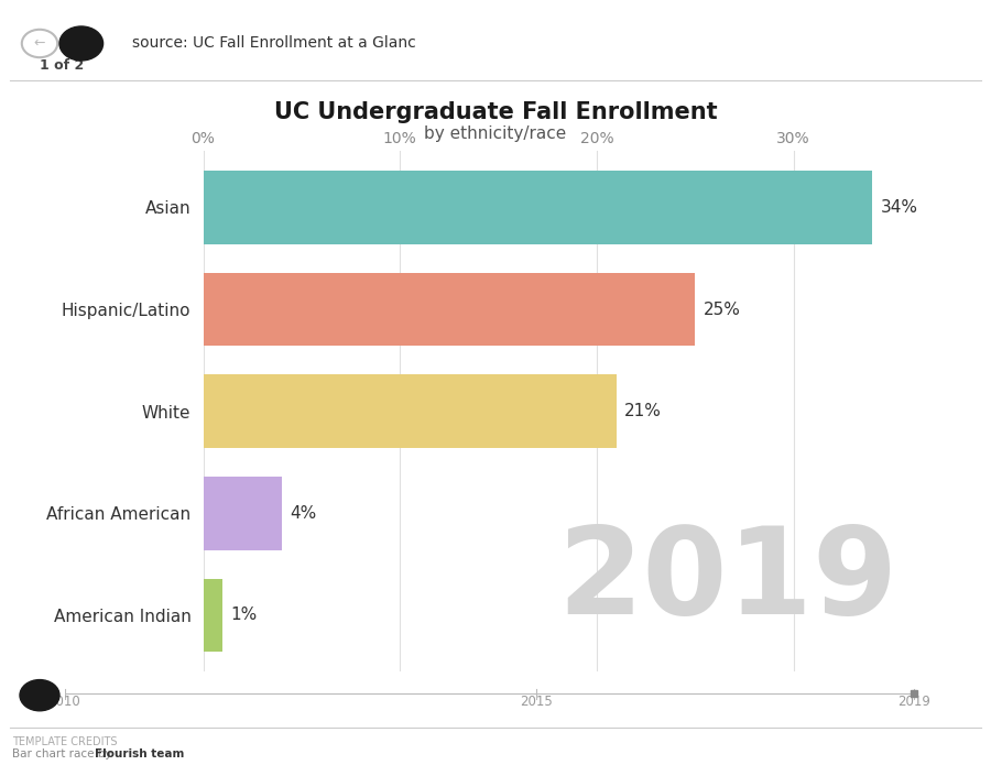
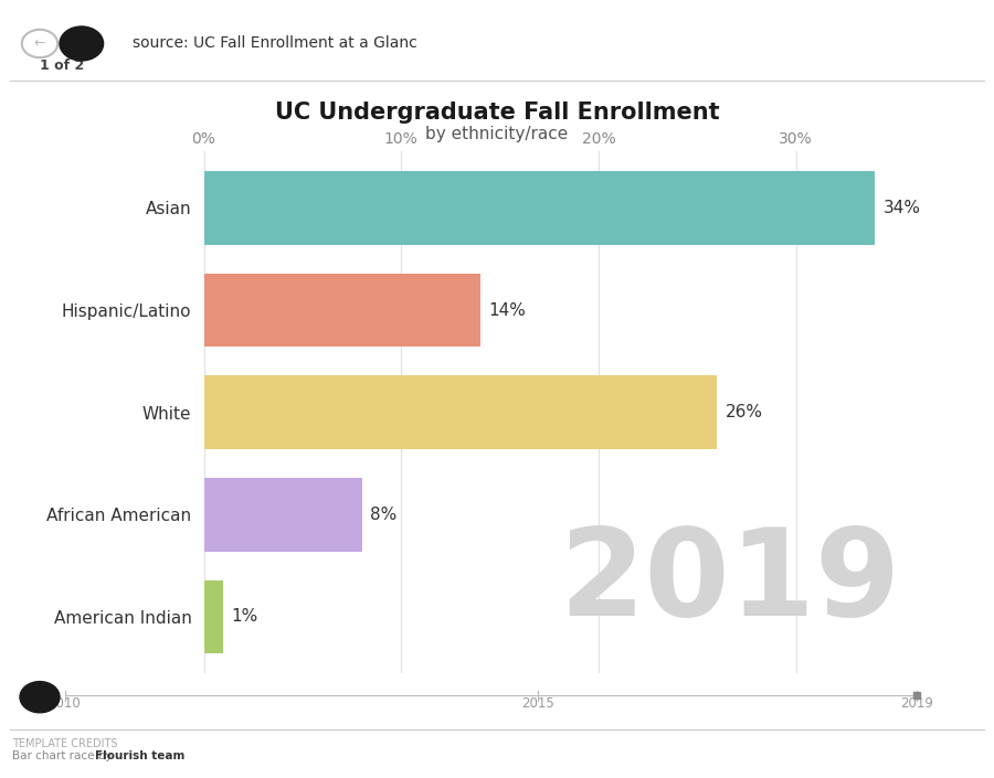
Hispanic/Latino: 25% -> 14%
White: 21% -> 26%
African American: 4% -> 8%
